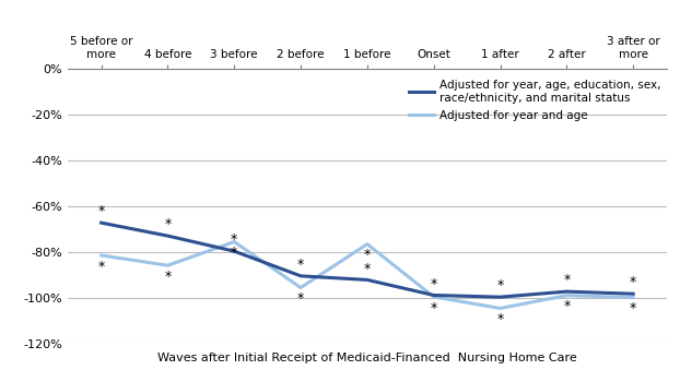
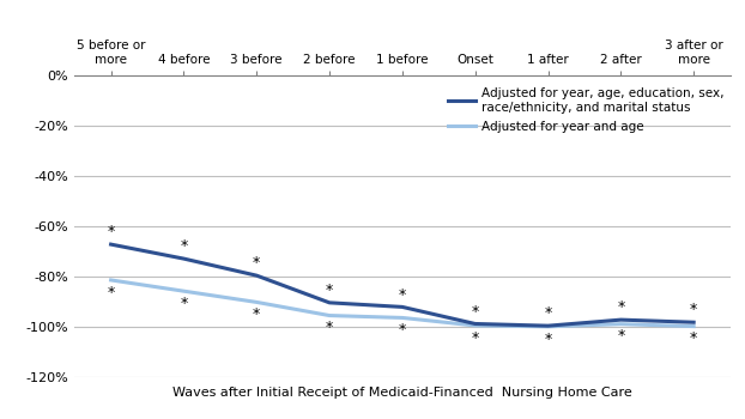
Adjusted for year and age/3 before: -75.5% -> -90.2%
Adjusted for year and age/1 before: -76.5% -> -96.4%
Adjusted for year and age/1 after: -104.5% -> -99.9%
